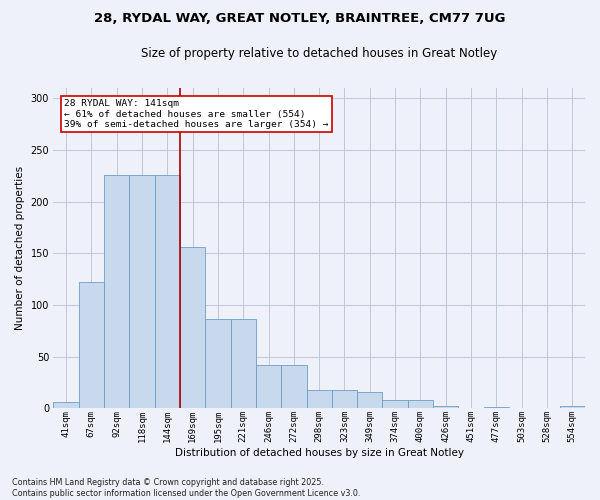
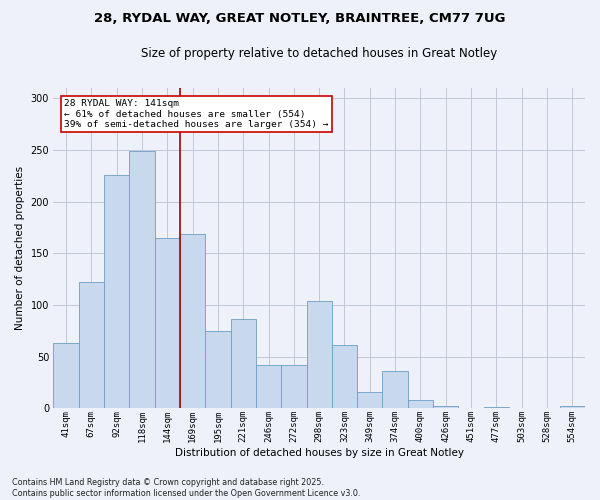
41sqm: 6 -> 63
118sqm: 226 -> 249
144sqm: 226 -> 165
169sqm: 156 -> 169
195sqm: 86 -> 75
298sqm: 18 -> 104
323sqm: 18 -> 61
374sqm: 8 -> 36
